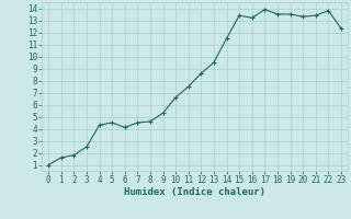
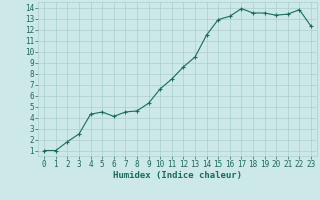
1: 1.6 -> 1.0
15: 13.4 -> 12.9
